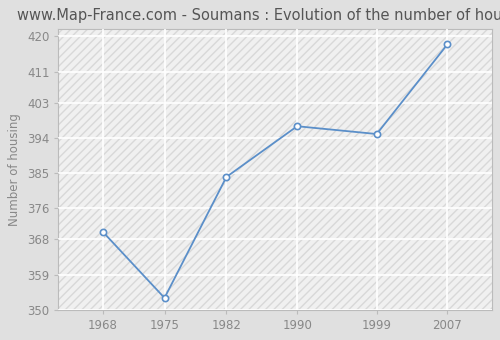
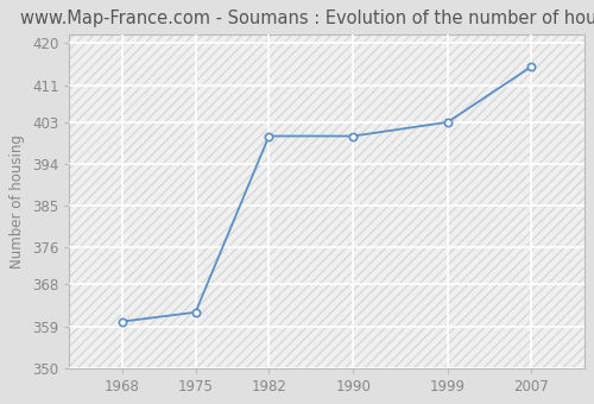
1968: 370 -> 360
1975: 353 -> 362
1982: 384 -> 400
1990: 397 -> 400
1999: 395 -> 403
2007: 418 -> 415
